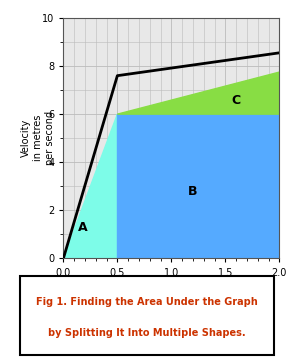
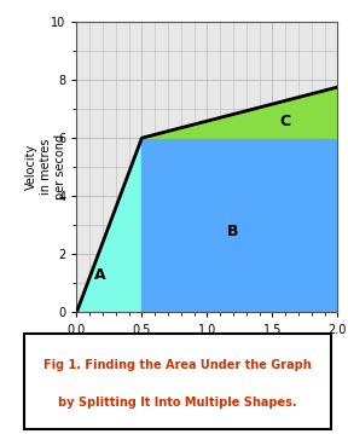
0.5: 7.60 -> 6.00
2.0: 8.55 -> 7.75
